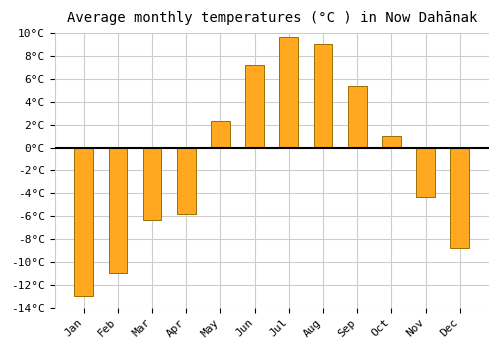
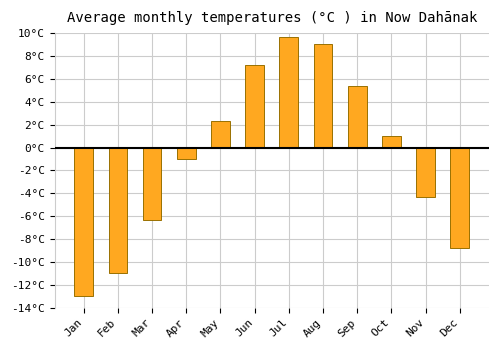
Apr: -5.8°C -> -1.0°C
